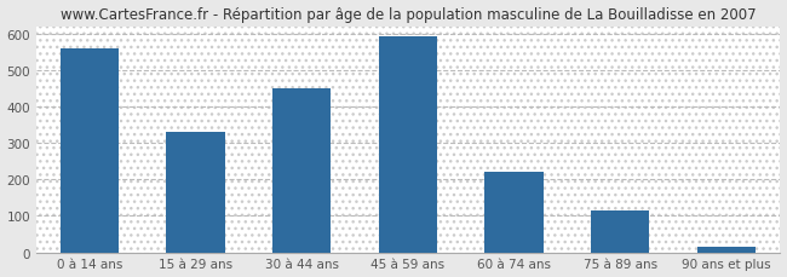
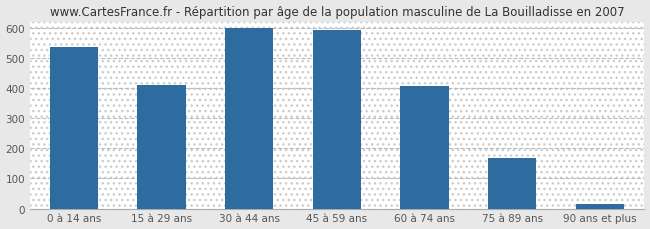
0 à 14 ans: 560 -> 537
15 à 29 ans: 330 -> 410
30 à 44 ans: 450 -> 597
60 à 74 ans: 220 -> 405
75 à 89 ans: 115 -> 166
